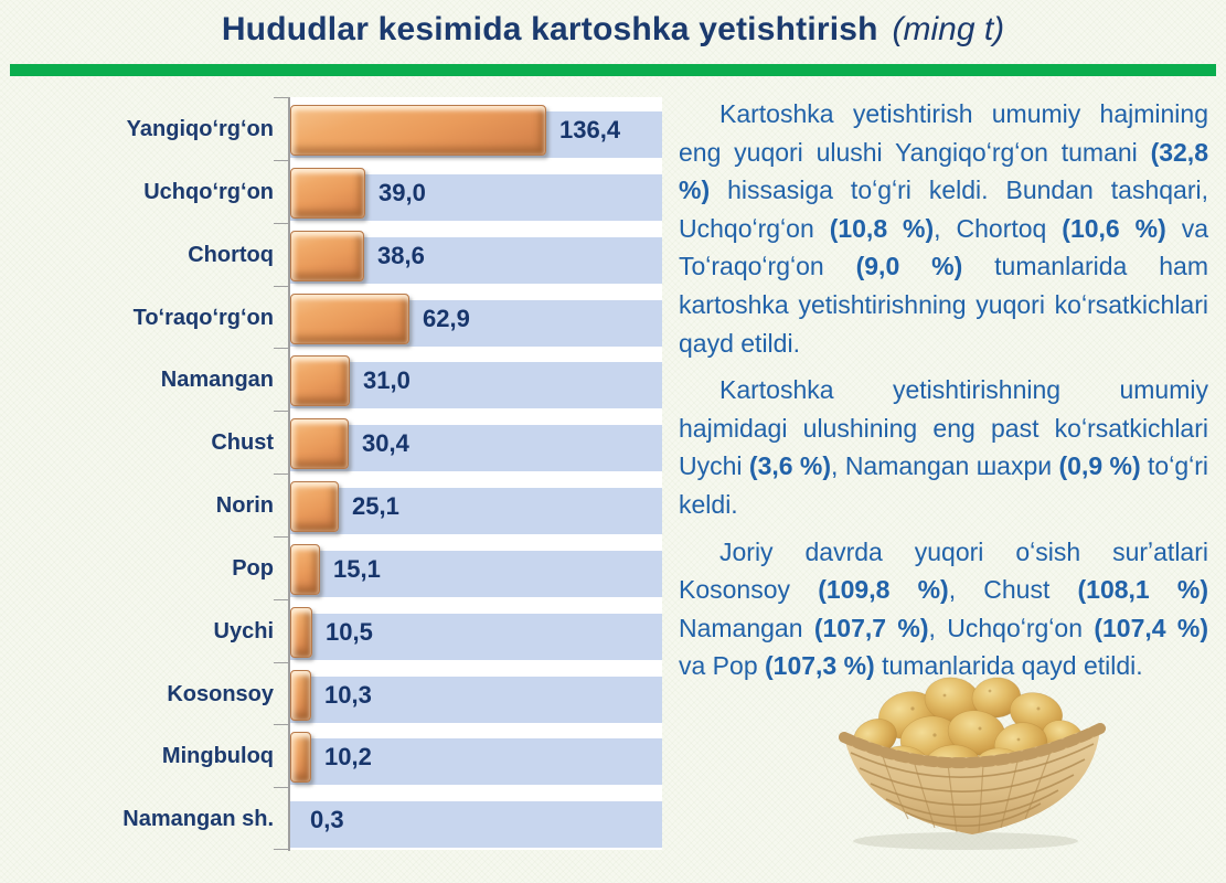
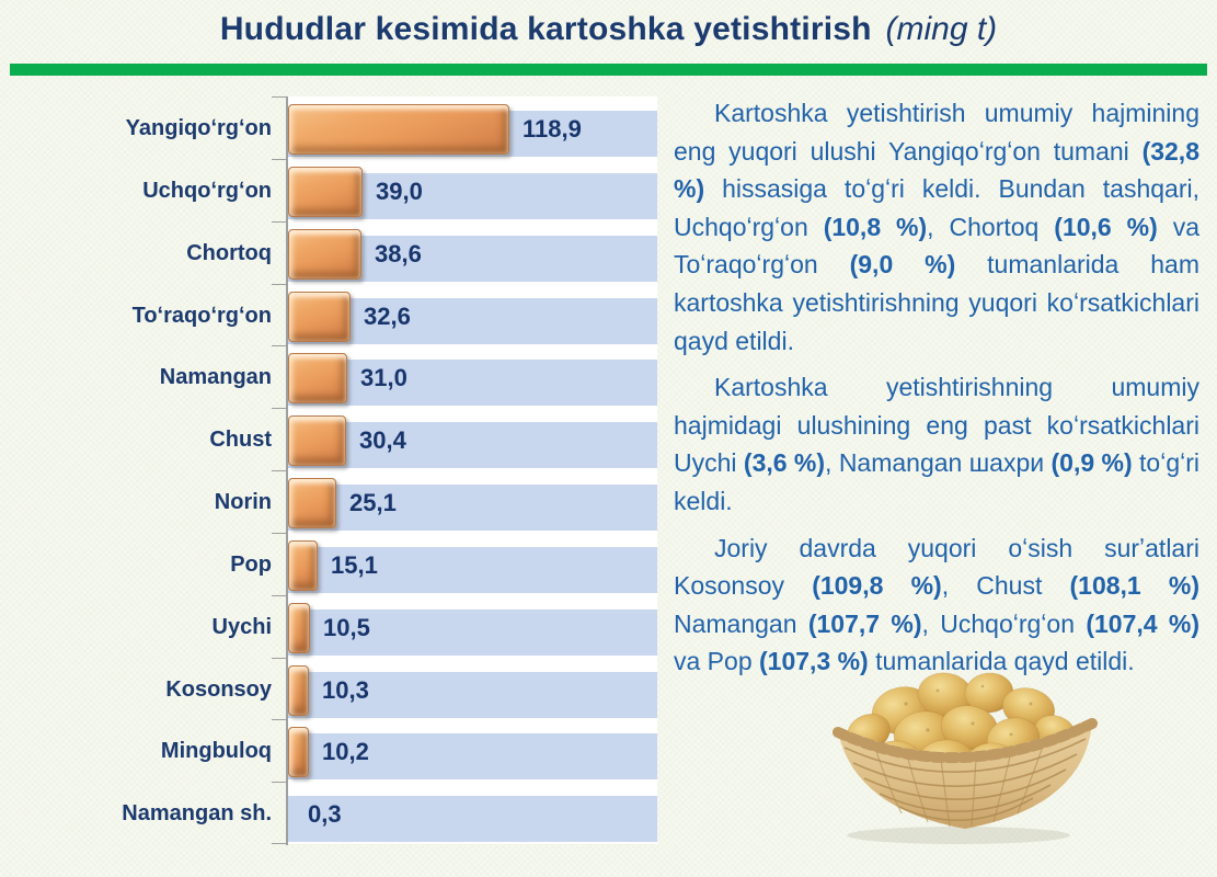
Yangiqoʻrgʻon: 136,4 -> 118,9
Toʻraqoʻrgʻon: 62,9 -> 32,6
